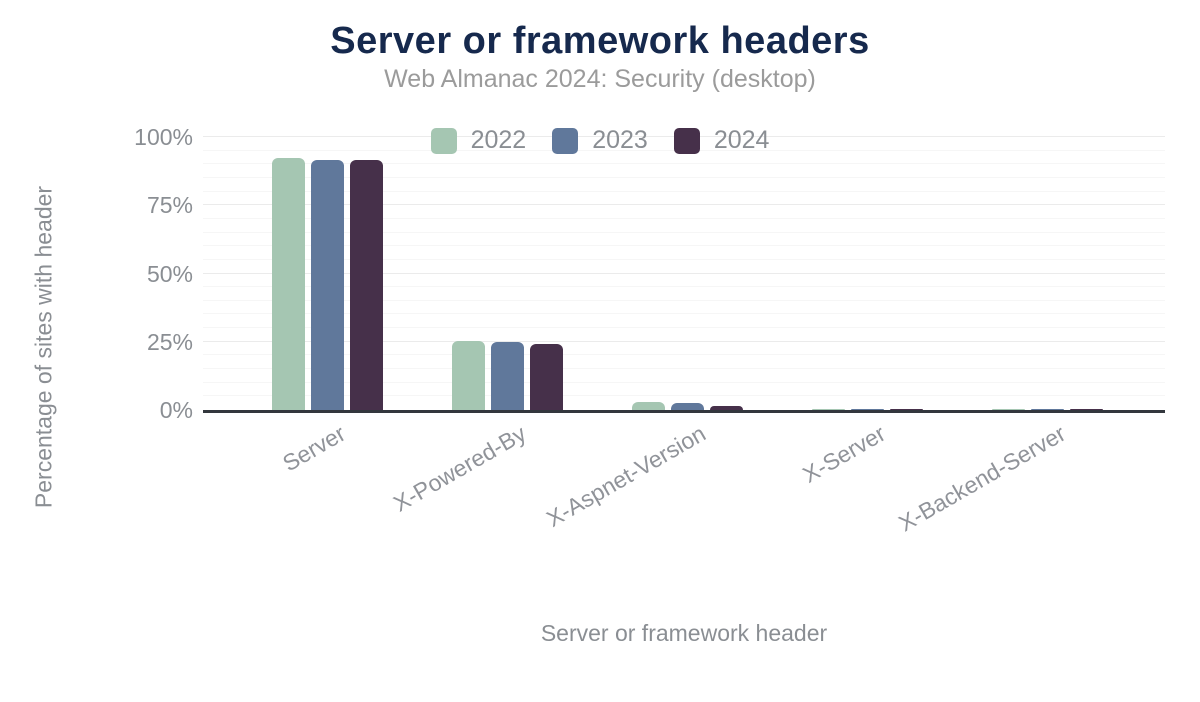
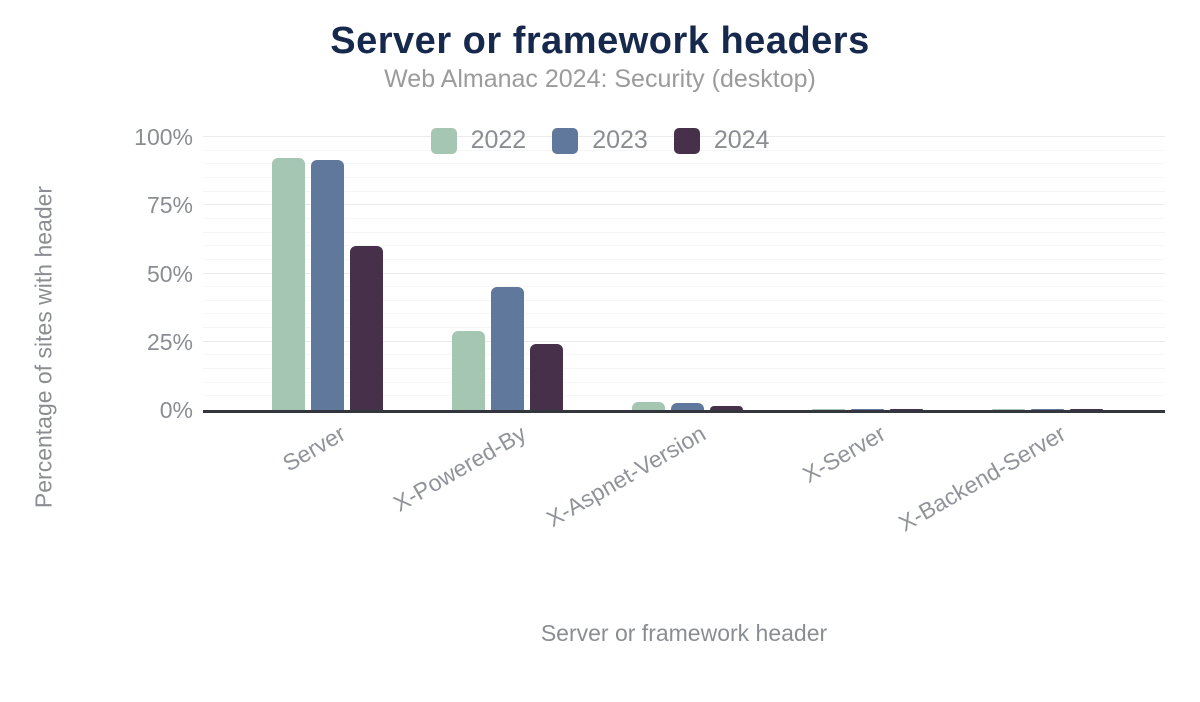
2024/Server: 92% -> 60%
2022/X-Powered-By: 25% -> 29%
2023/X-Powered-By: 25% -> 45%
